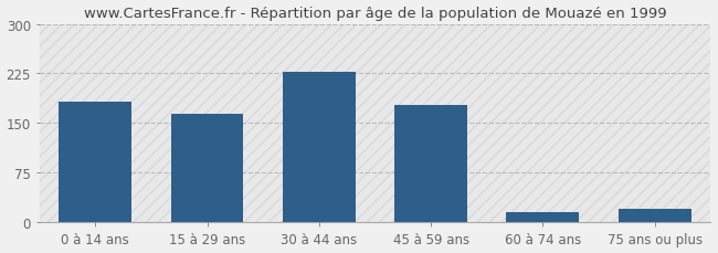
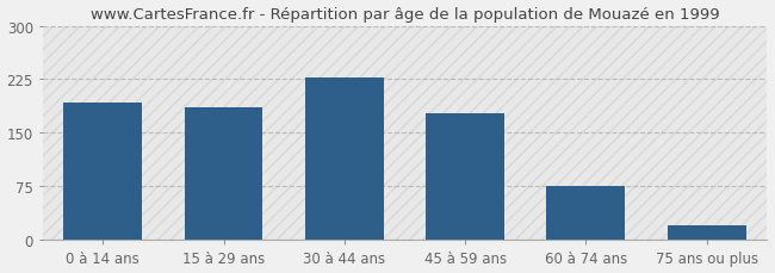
0 à 14 ans: 182 -> 193
15 à 29 ans: 164 -> 186
60 à 74 ans: 16 -> 76
